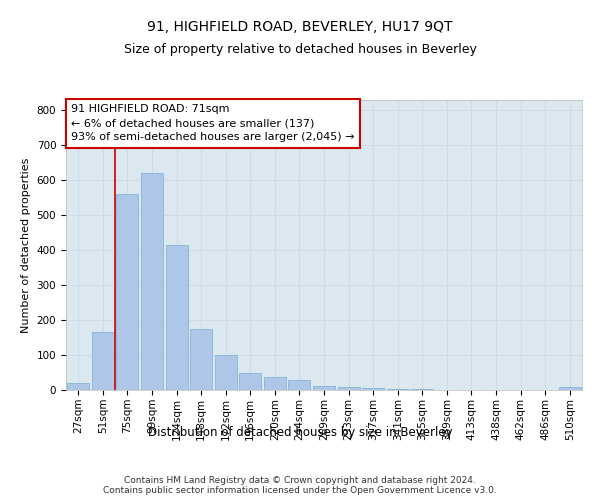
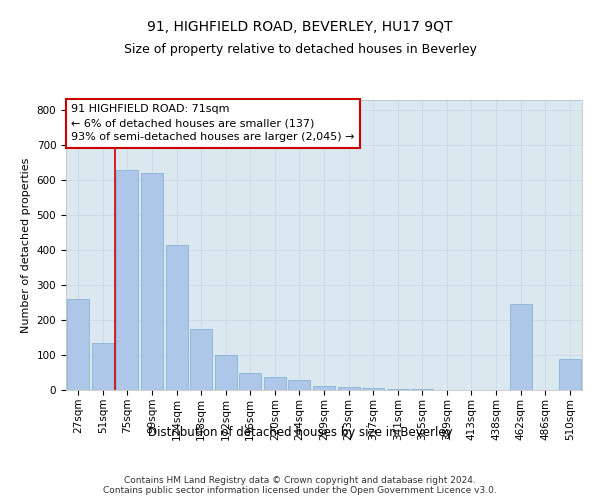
27sqm: 20 -> 260
51sqm: 165 -> 135
75sqm: 560 -> 630
462sqm: 1 -> 245
510sqm: 8 -> 90
